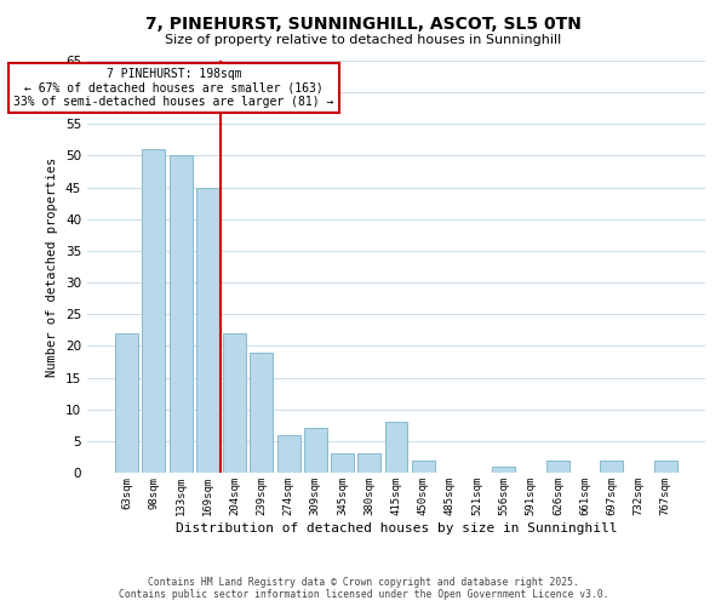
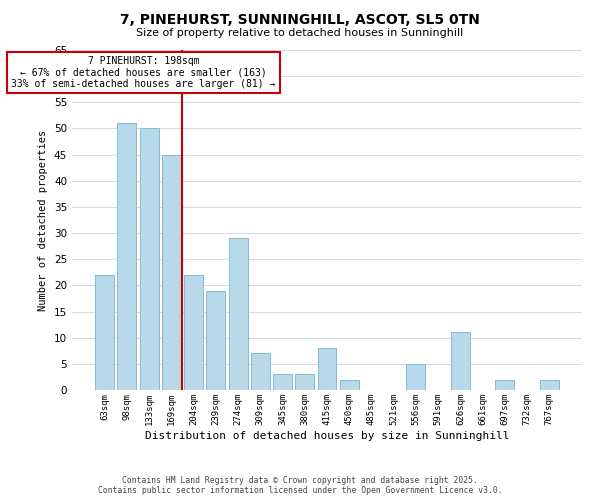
274sqm: 6 -> 29
556sqm: 1 -> 5
626sqm: 2 -> 11
